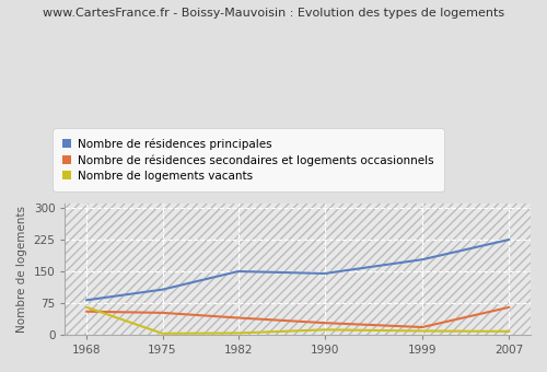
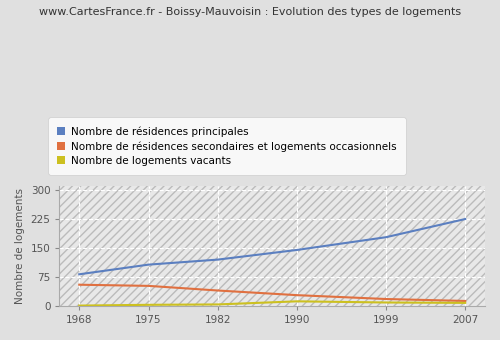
Nombre de logements vacants/1968: 65 -> 1
Nombre de résidences principales/1982: 150 -> 120
Nombre de résidences secondaires et logements occasionnels/2007: 65 -> 13
